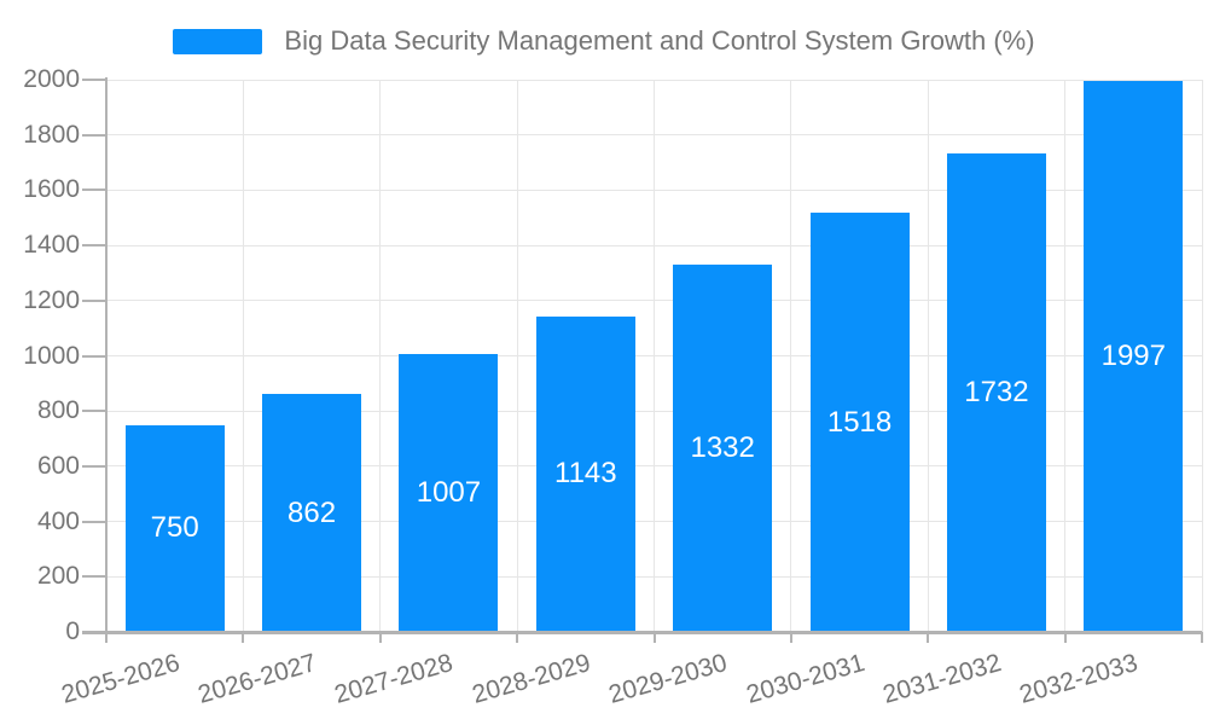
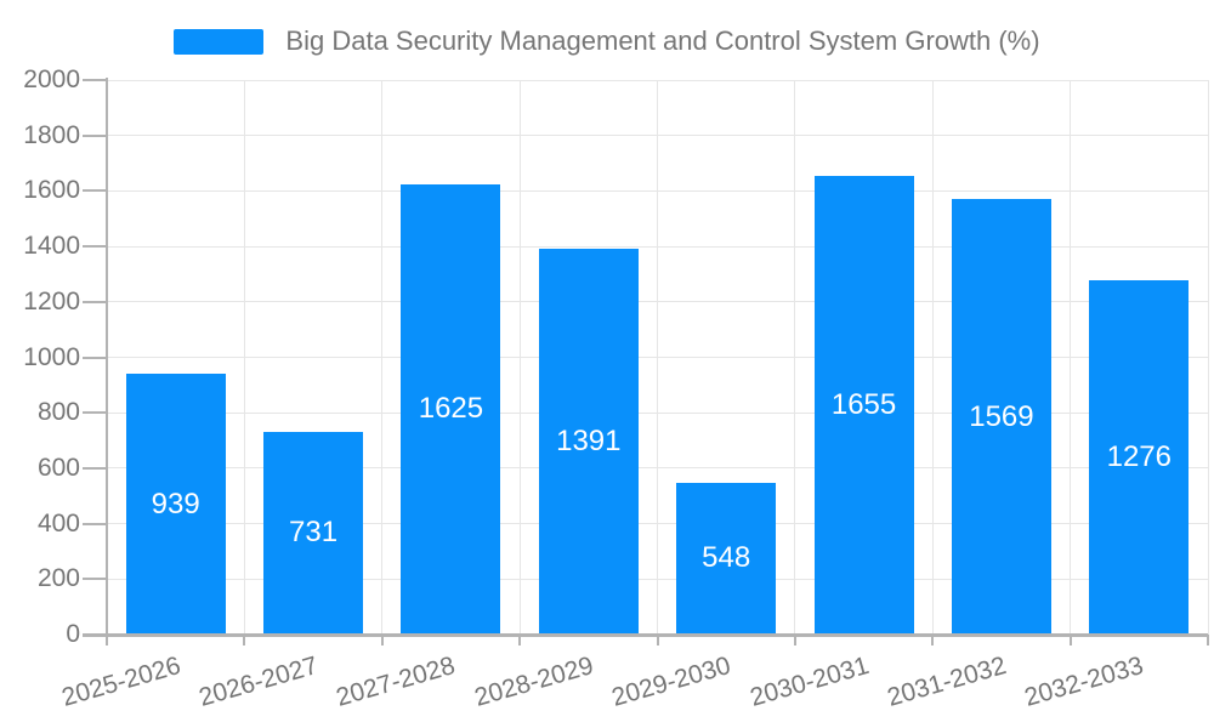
2025-2026: 750 -> 939
2026-2027: 862 -> 731
2027-2028: 1007 -> 1625
2028-2029: 1143 -> 1391
2029-2030: 1332 -> 548
2030-2031: 1518 -> 1655
2031-2032: 1732 -> 1569
2032-2033: 1997 -> 1276
